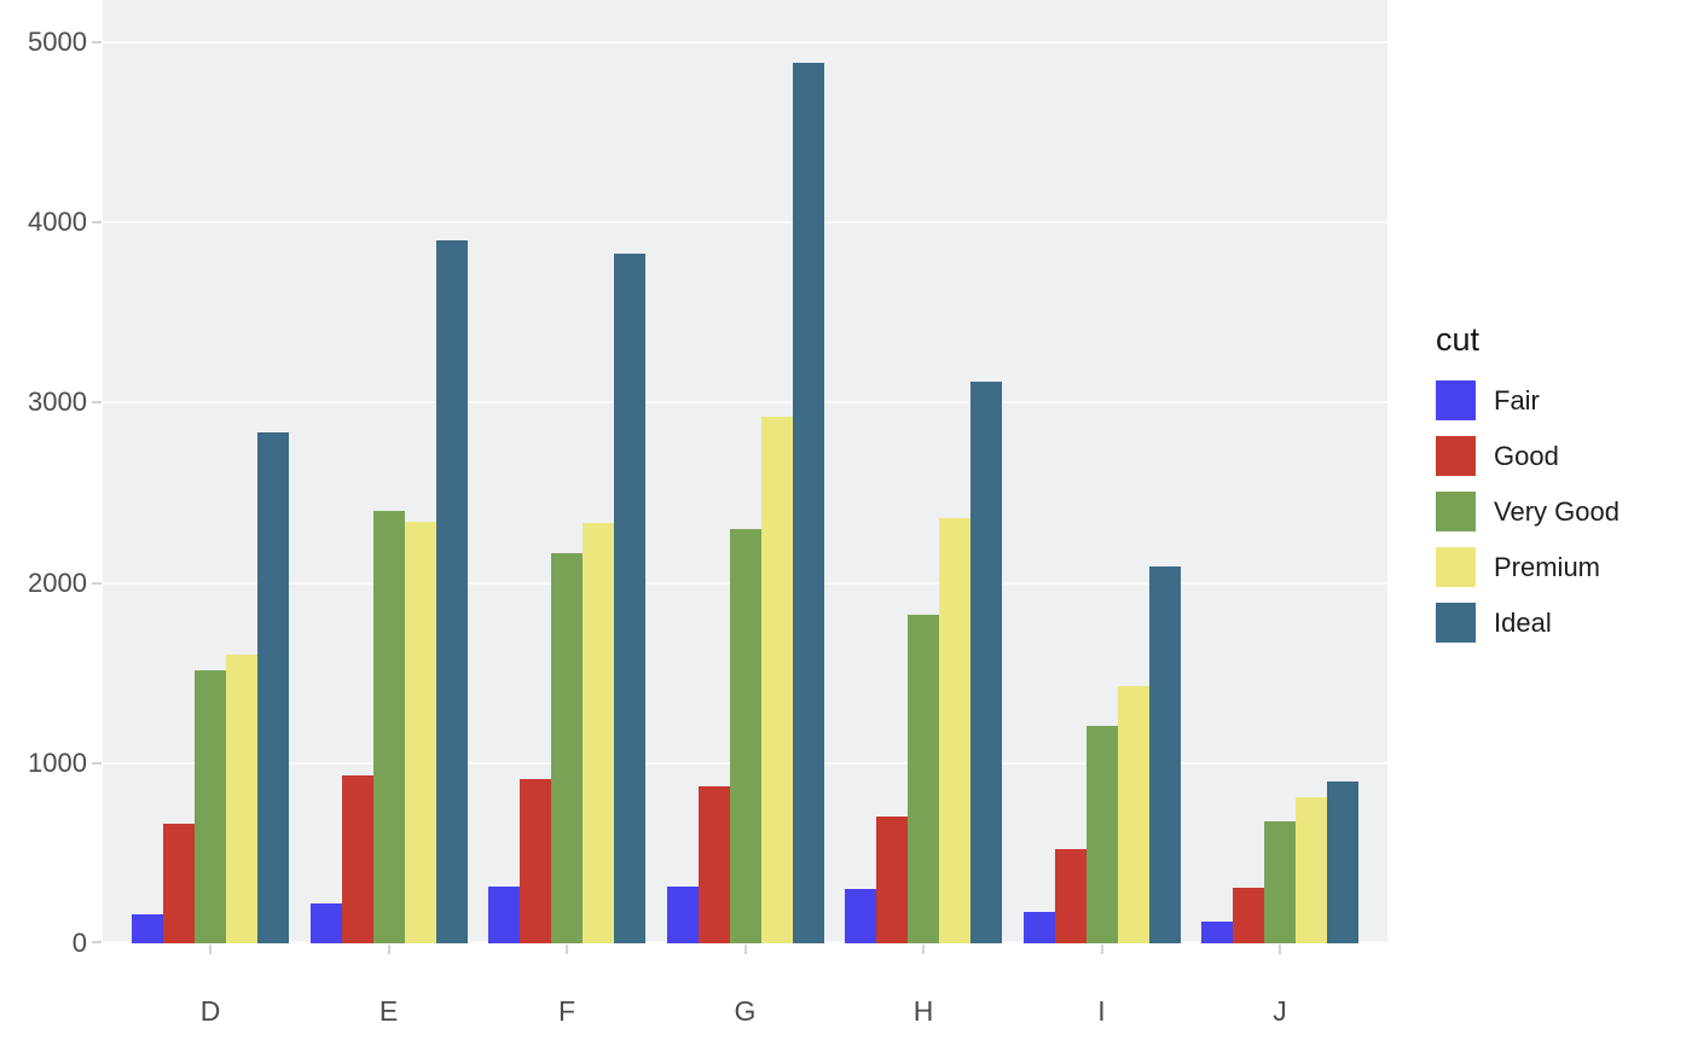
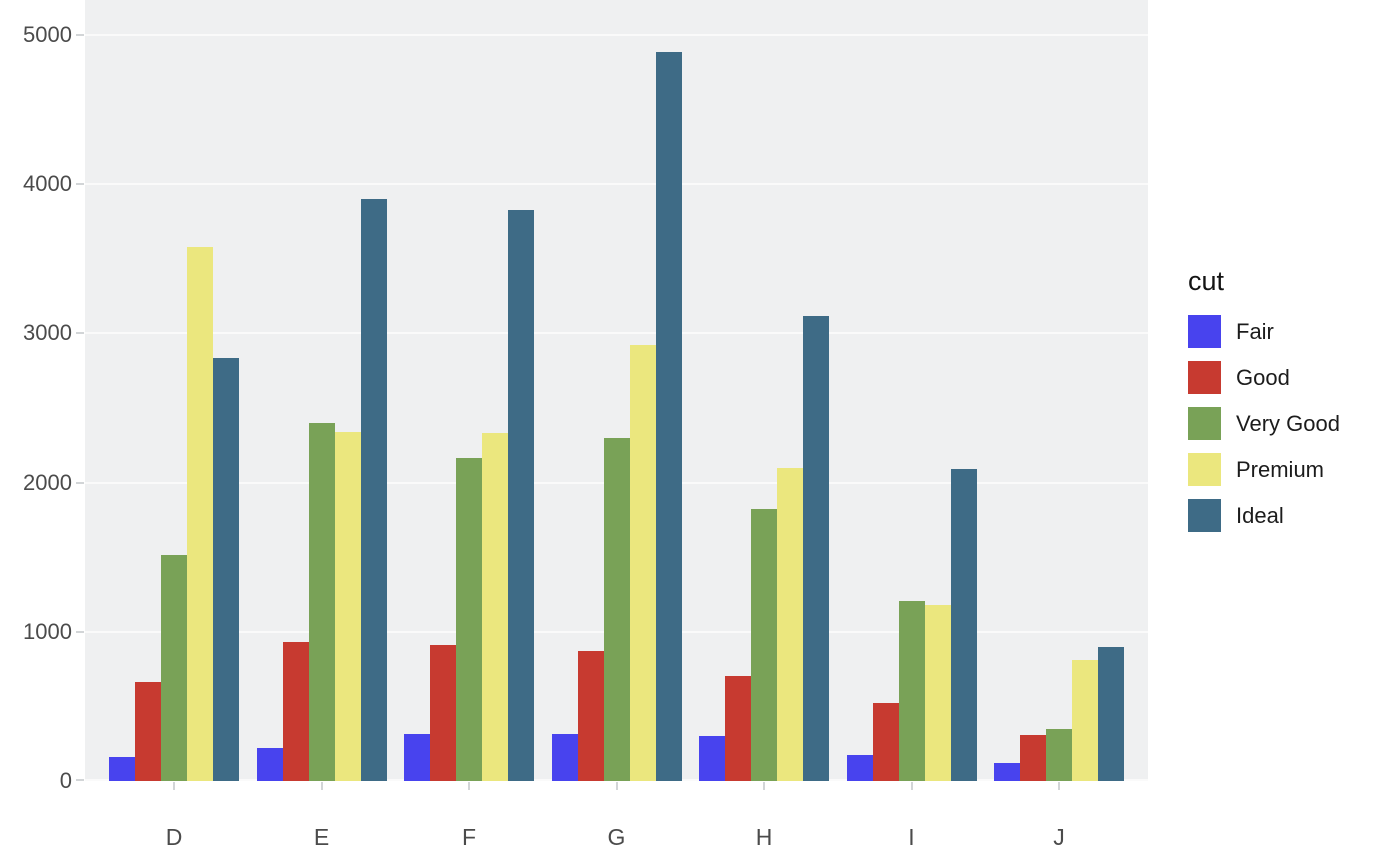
Premium/D: 1600 -> 3580
Premium/H: 2360 -> 2100
Premium/I: 1430 -> 1180
Very Good/J: 680 -> 350
